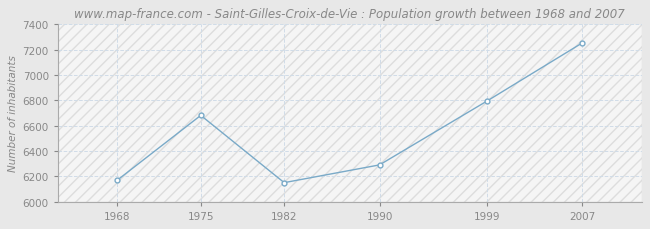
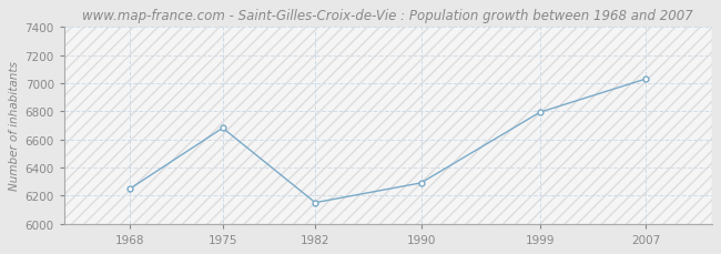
1968: 6170 -> 6250
2007: 7250 -> 7030
